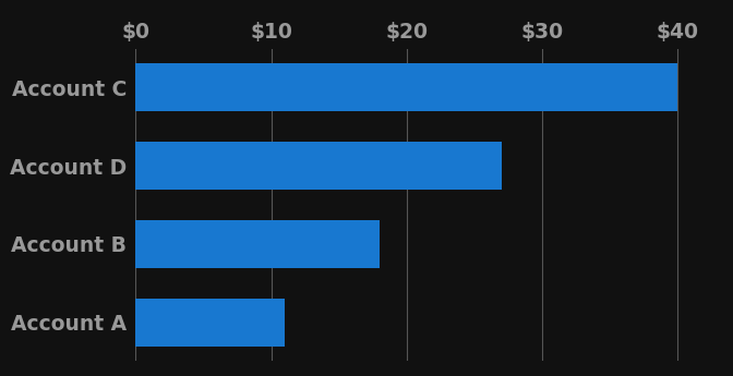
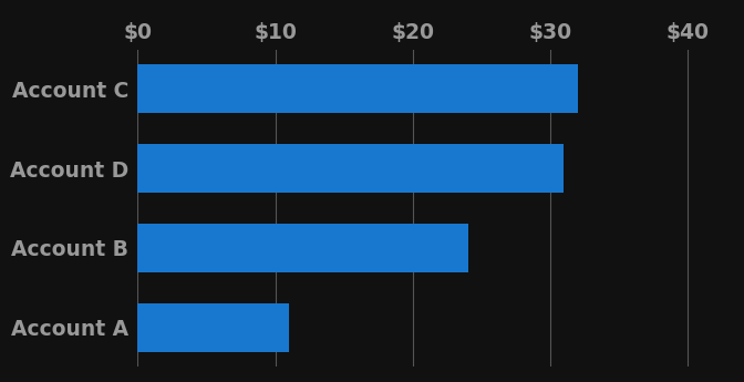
Account C: $40 -> $32
Account D: $27 -> $31
Account B: $18 -> $24
